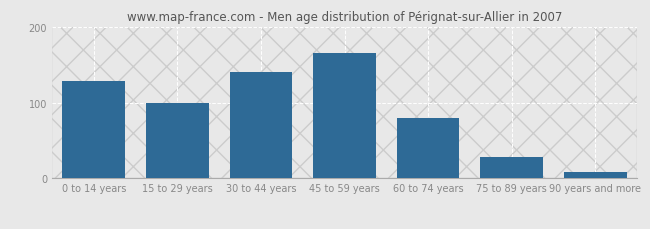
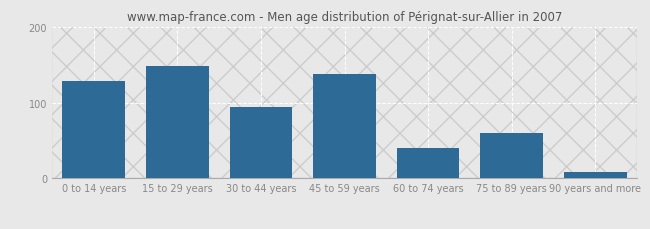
15 to 29 years: 100 -> 148
30 to 44 years: 140 -> 94
45 to 59 years: 165 -> 138
60 to 74 years: 80 -> 40
75 to 89 years: 28 -> 60
